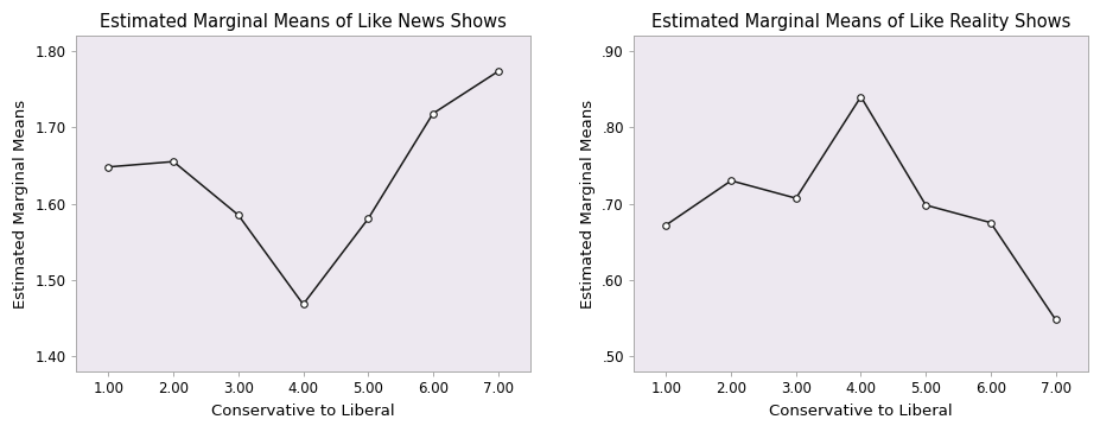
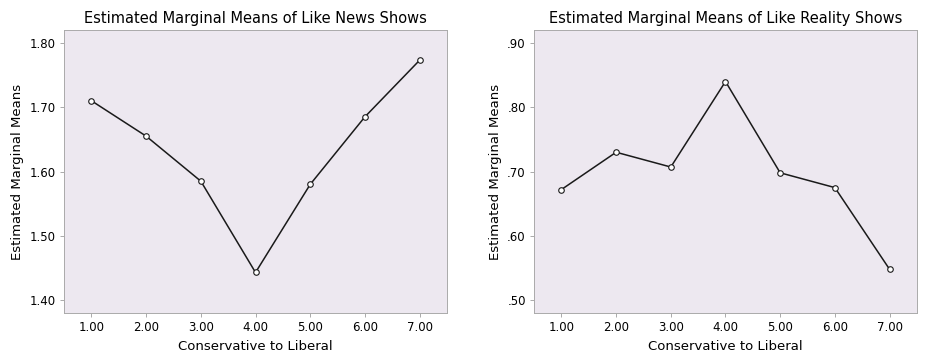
Estimated Marginal Means of Like News Shows/1.00: 1.648 -> 1.710
Estimated Marginal Means of Like News Shows/4.00: 1.468 -> 1.443
Estimated Marginal Means of Like News Shows/6.00: 1.718 -> 1.685
